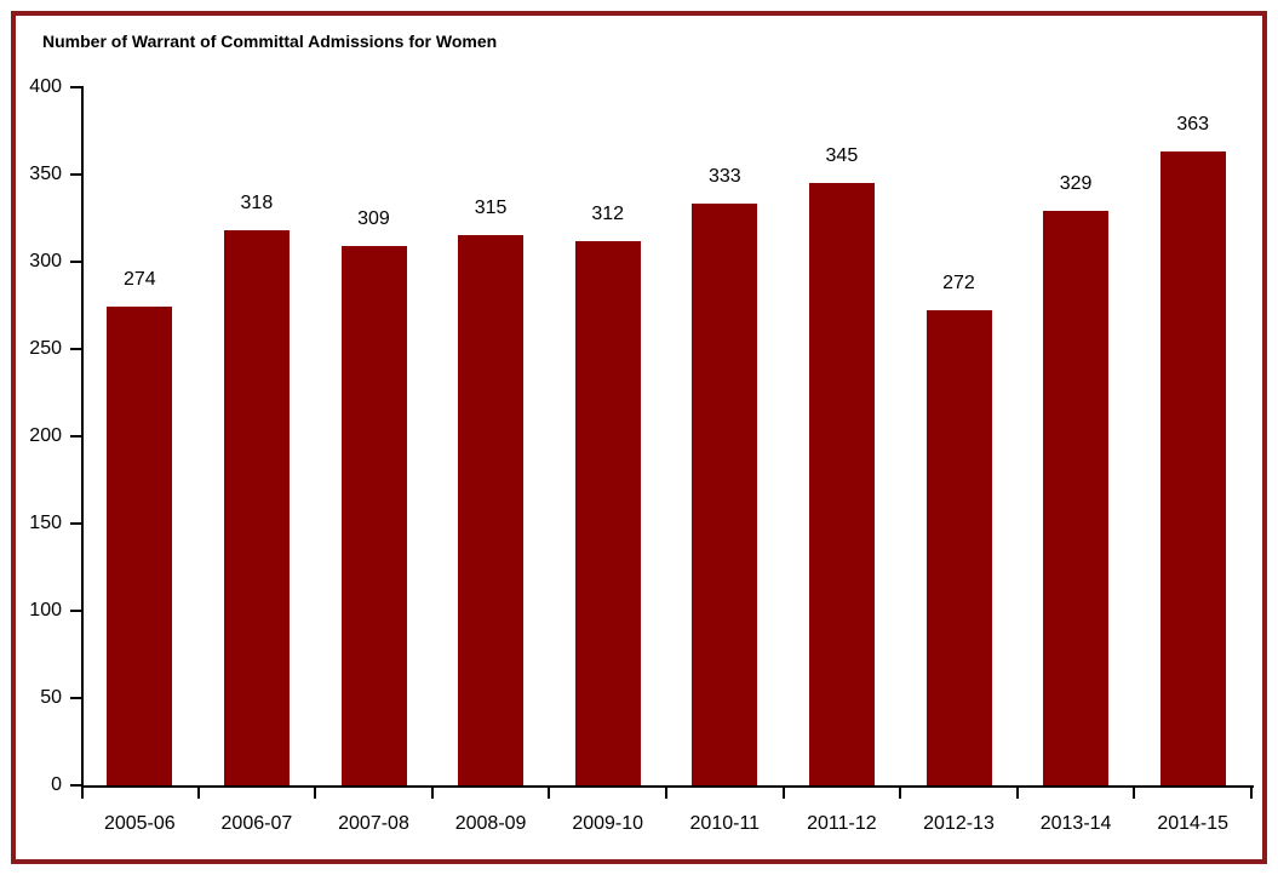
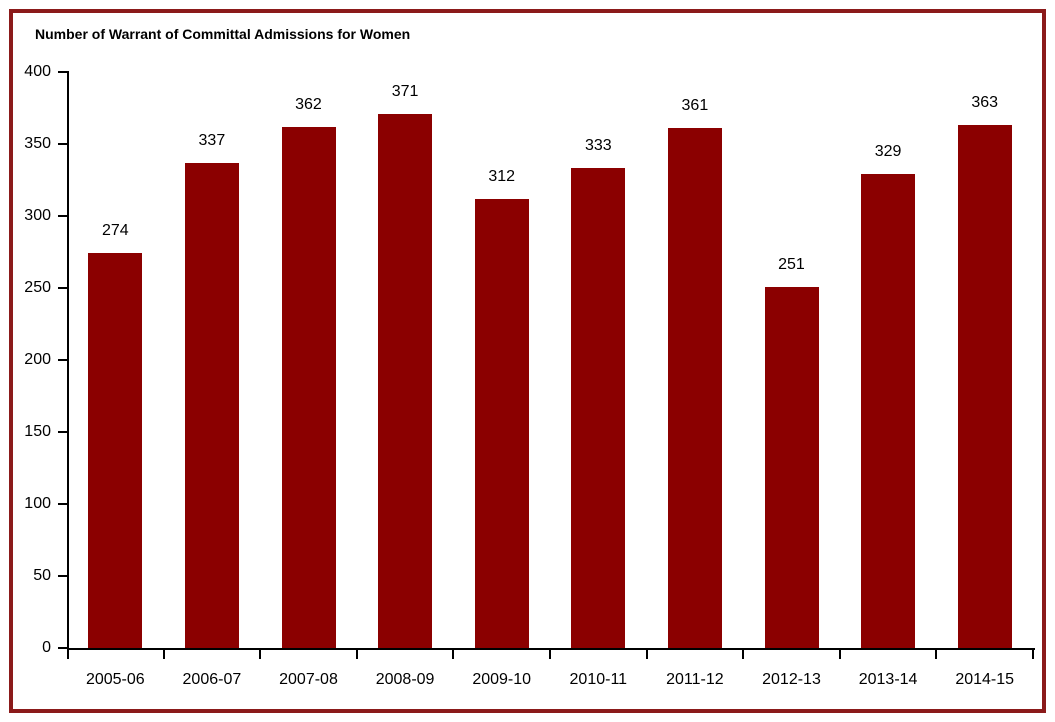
2006-07: 318 -> 337
2007-08: 309 -> 362
2008-09: 315 -> 371
2011-12: 345 -> 361
2012-13: 272 -> 251
